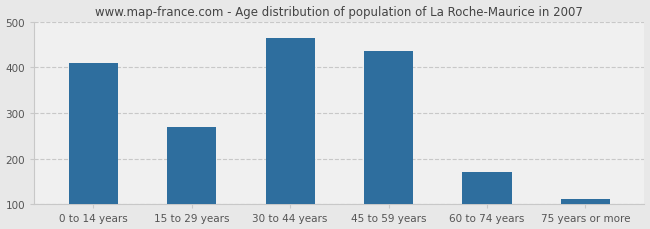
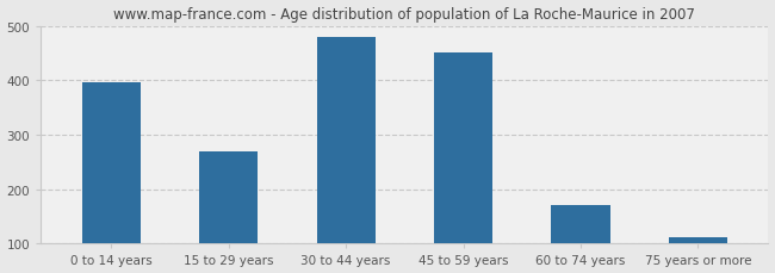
0 to 14 years: 410 -> 397
30 to 44 years: 465 -> 479
45 to 59 years: 435 -> 450
